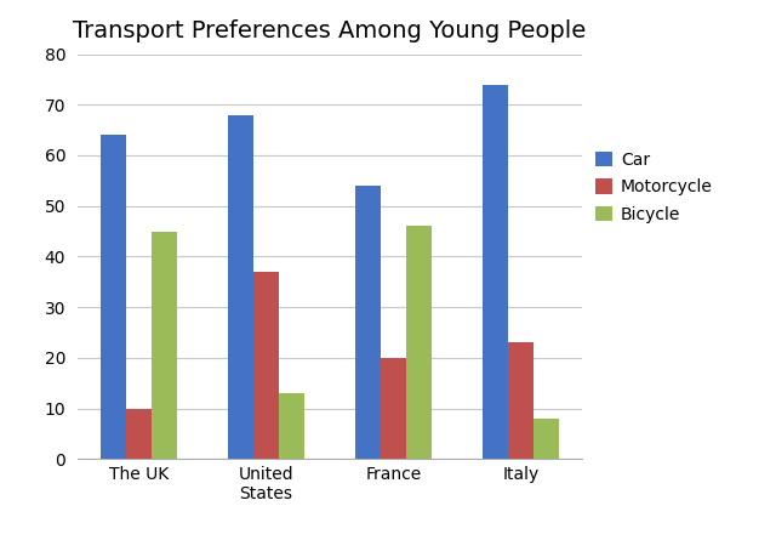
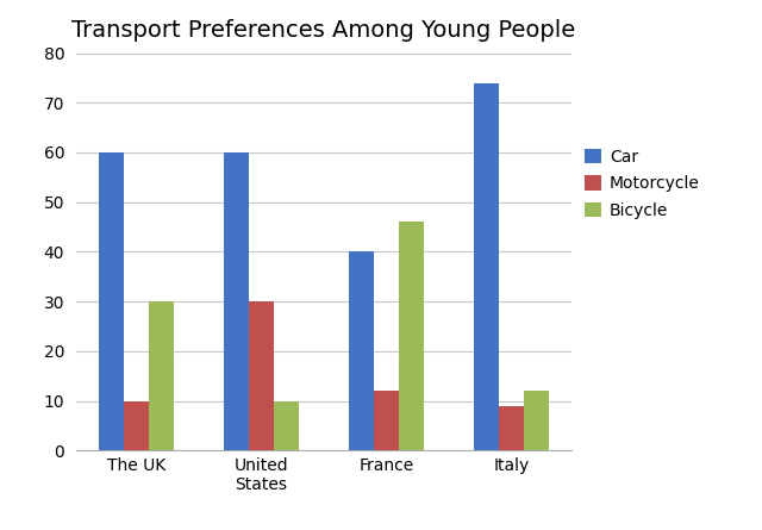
Car/The UK: 64 -> 60
Bicycle/The UK: 45 -> 30
Car/United States: 68 -> 60
Motorcycle/United States: 37 -> 30
Bicycle/United States: 13 -> 10
Car/France: 54 -> 40
Motorcycle/France: 20 -> 12
Motorcycle/Italy: 23 -> 9
Bicycle/Italy: 8 -> 12
